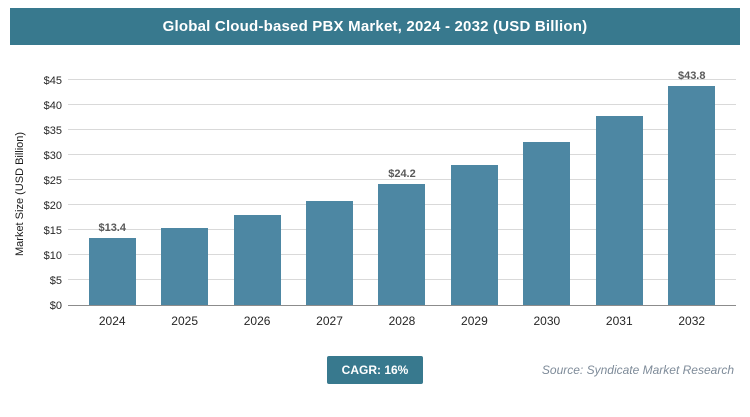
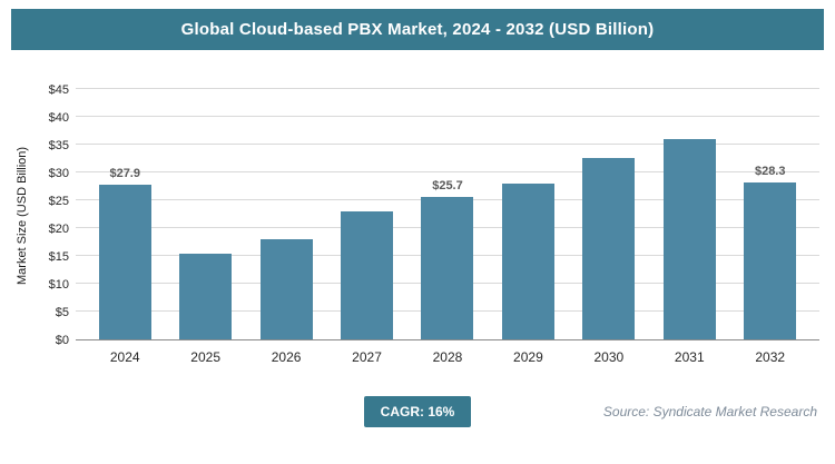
2024: $13.4 -> $27.9
2027: $21 -> $23
2028: $24.2 -> $25.7
2031: $38 -> $36
2032: $43.8 -> $28.3
